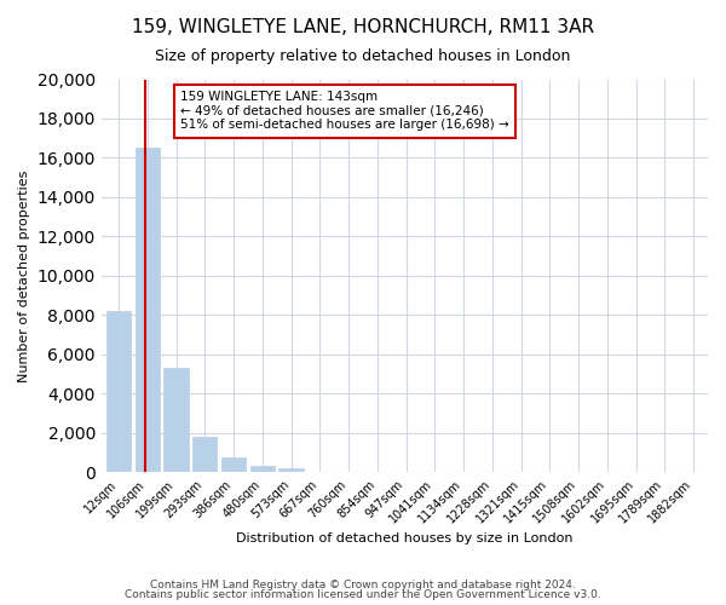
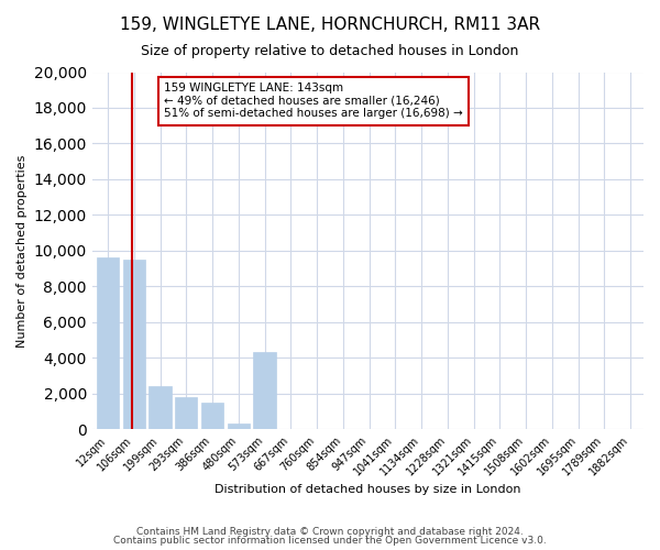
12sqm: 8,200 -> 9,600
106sqm: 16,500 -> 9,500
199sqm: 5,300 -> 2,400
386sqm: 800 -> 1,500
573sqm: 200 -> 4,300
